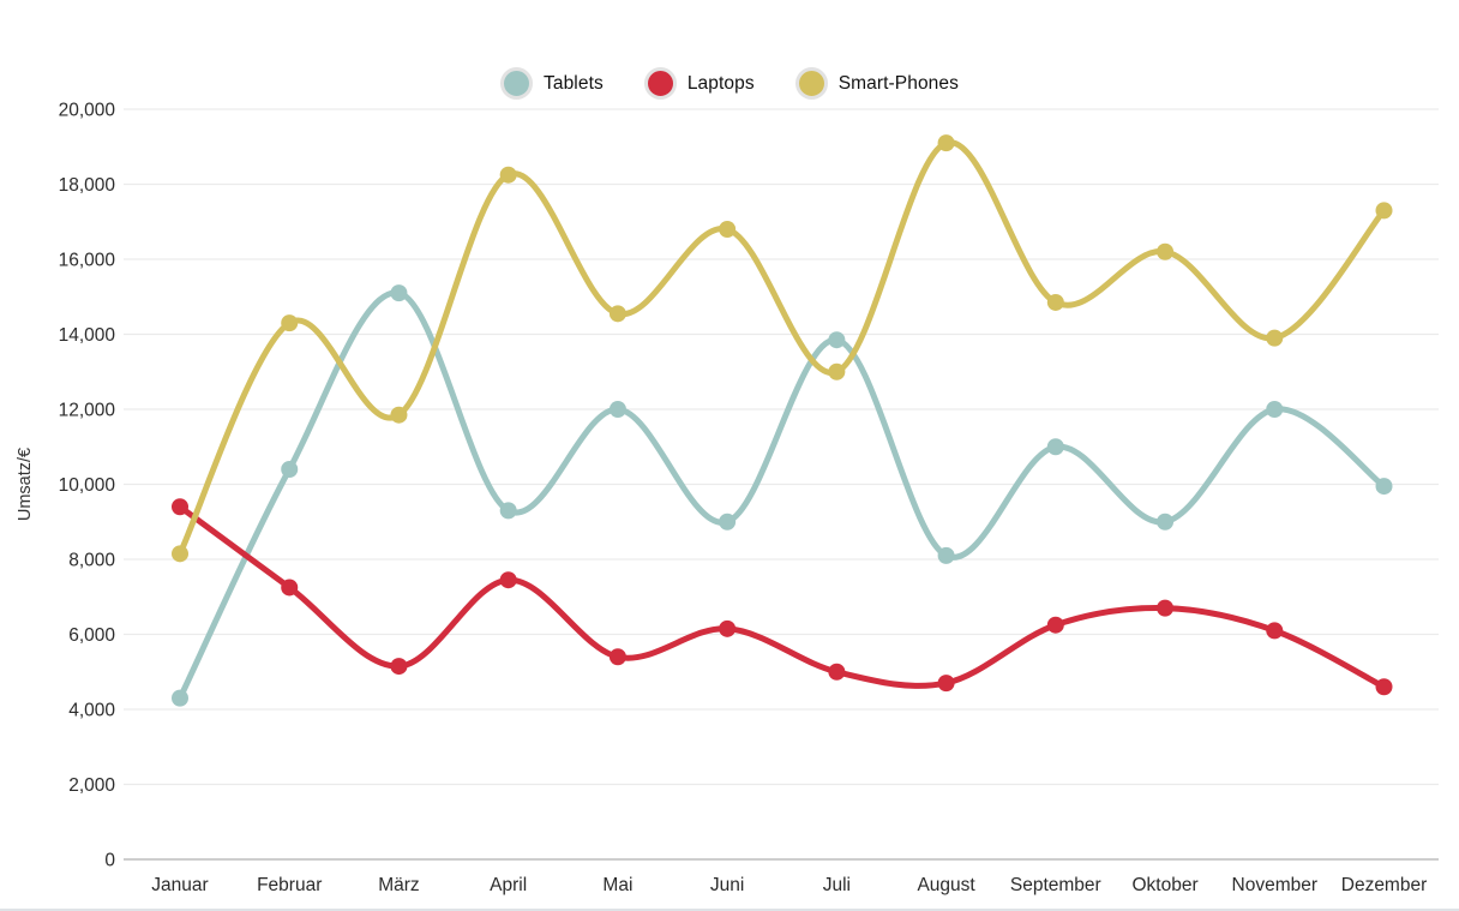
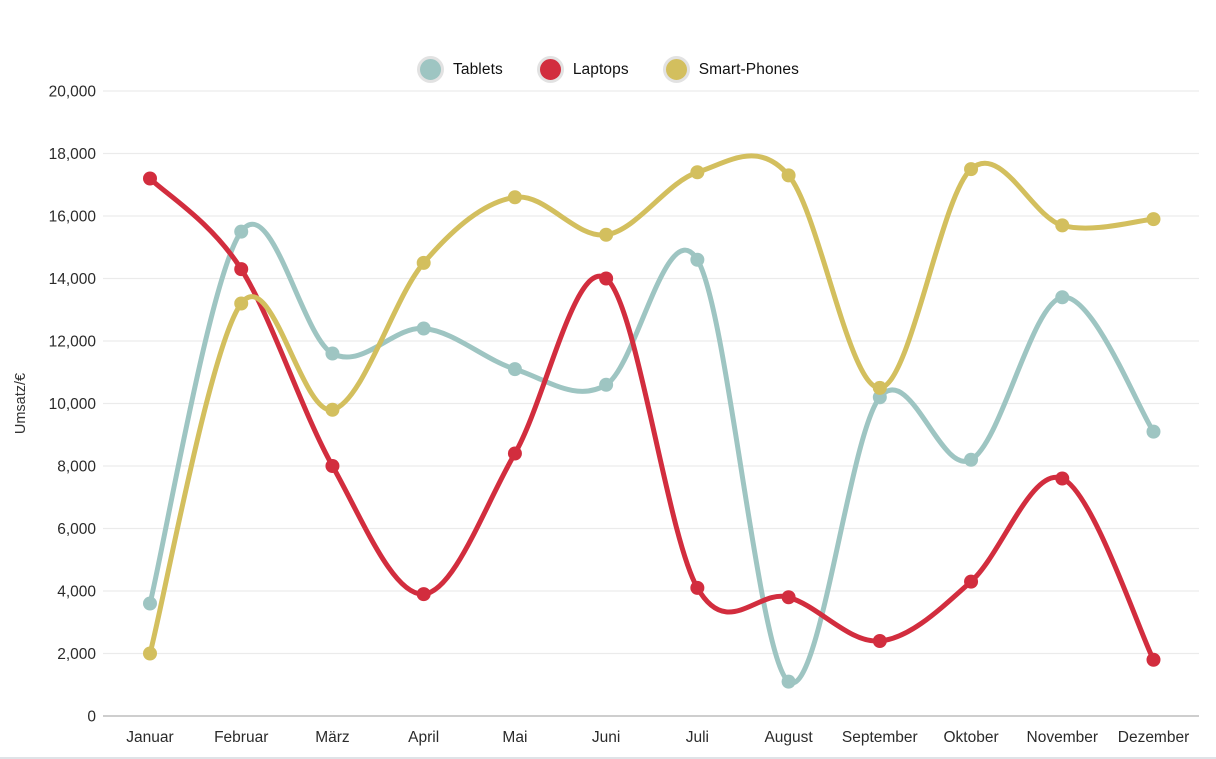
Tablets/Januar: 4300 -> 3600
Laptops/Januar: 9400 -> 17200
Smart-Phones/Januar: 8200 -> 2000
Tablets/Februar: 10400 -> 15500
Laptops/Februar: 7200 -> 14300
Smart-Phones/Februar: 14300 -> 13200
Tablets/März: 15100 -> 11600
Laptops/März: 5200 -> 8000
Smart-Phones/März: 11800 -> 9800
Tablets/April: 9300 -> 12400
Laptops/April: 7400 -> 3900
Smart-Phones/April: 18200 -> 14500
Tablets/Mai: 12000 -> 11100
Laptops/Mai: 5400 -> 8400
Smart-Phones/Mai: 14600 -> 16600
Tablets/Juni: 9000 -> 10600
Laptops/Juni: 6200 -> 14000
Smart-Phones/Juni: 16800 -> 15400
Tablets/Juli: 13800 -> 14600
Laptops/Juli: 5000 -> 4100
Smart-Phones/Juli: 13000 -> 17400
Tablets/August: 8100 -> 1100
Laptops/August: 4700 -> 3800
Smart-Phones/August: 19100 -> 17300
Tablets/September: 11000 -> 10200
Laptops/September: 6200 -> 2400
Smart-Phones/September: 14800 -> 10500
Tablets/Oktober: 9000 -> 8200
Laptops/Oktober: 6700 -> 4300
Smart-Phones/Oktober: 16200 -> 17500
Tablets/November: 12000 -> 13400
Laptops/November: 6100 -> 7600
Smart-Phones/November: 13900 -> 15700
Tablets/Dezember: 10000 -> 9100
Laptops/Dezember: 4600 -> 1800
Smart-Phones/Dezember: 17300 -> 15900
